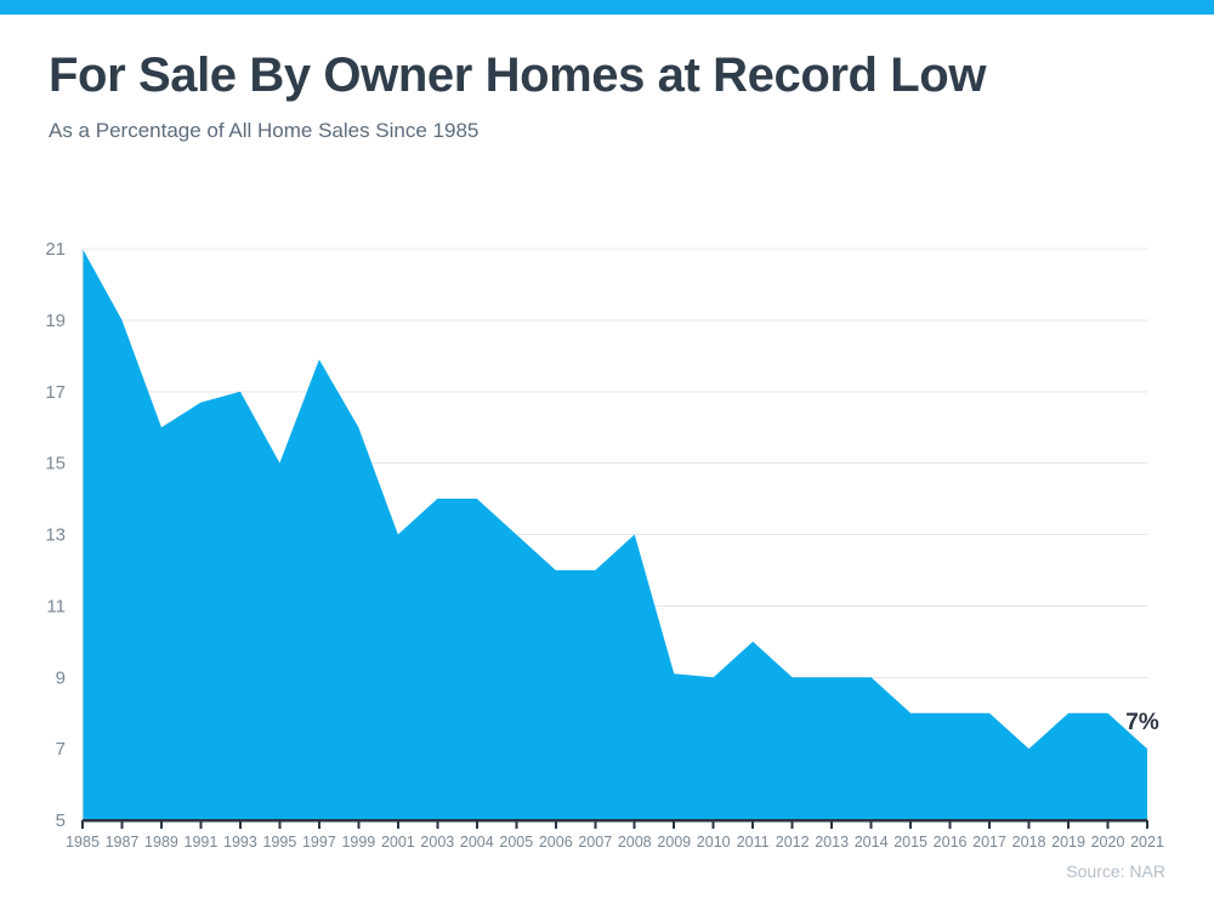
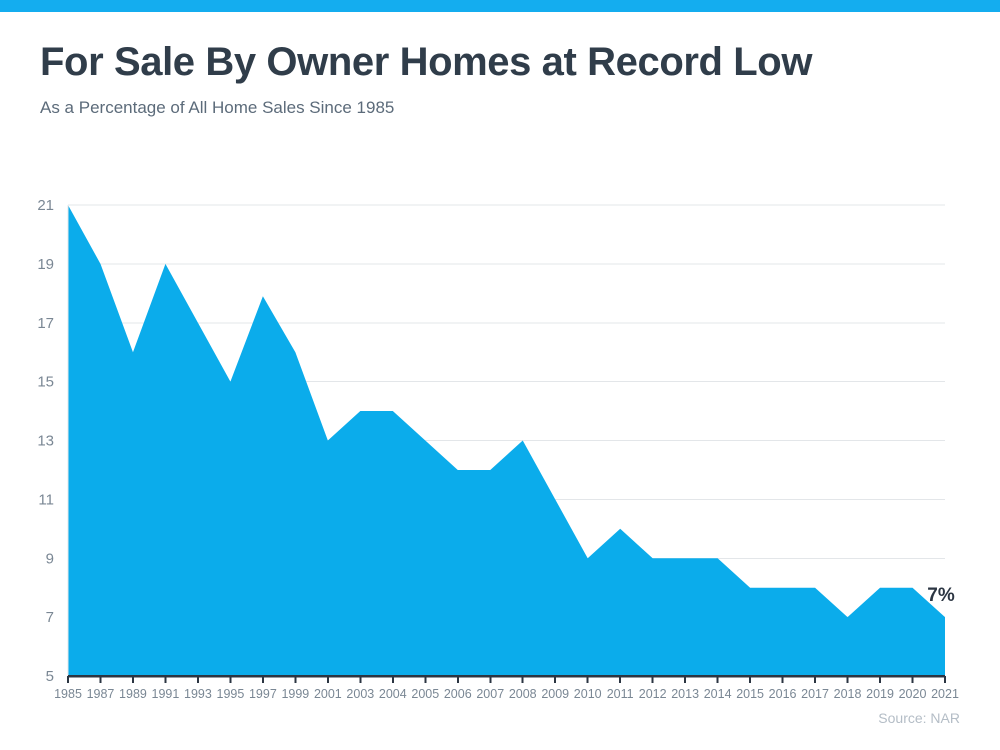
1991: 16.7 -> 19.0
2009: 9.1 -> 11.0
